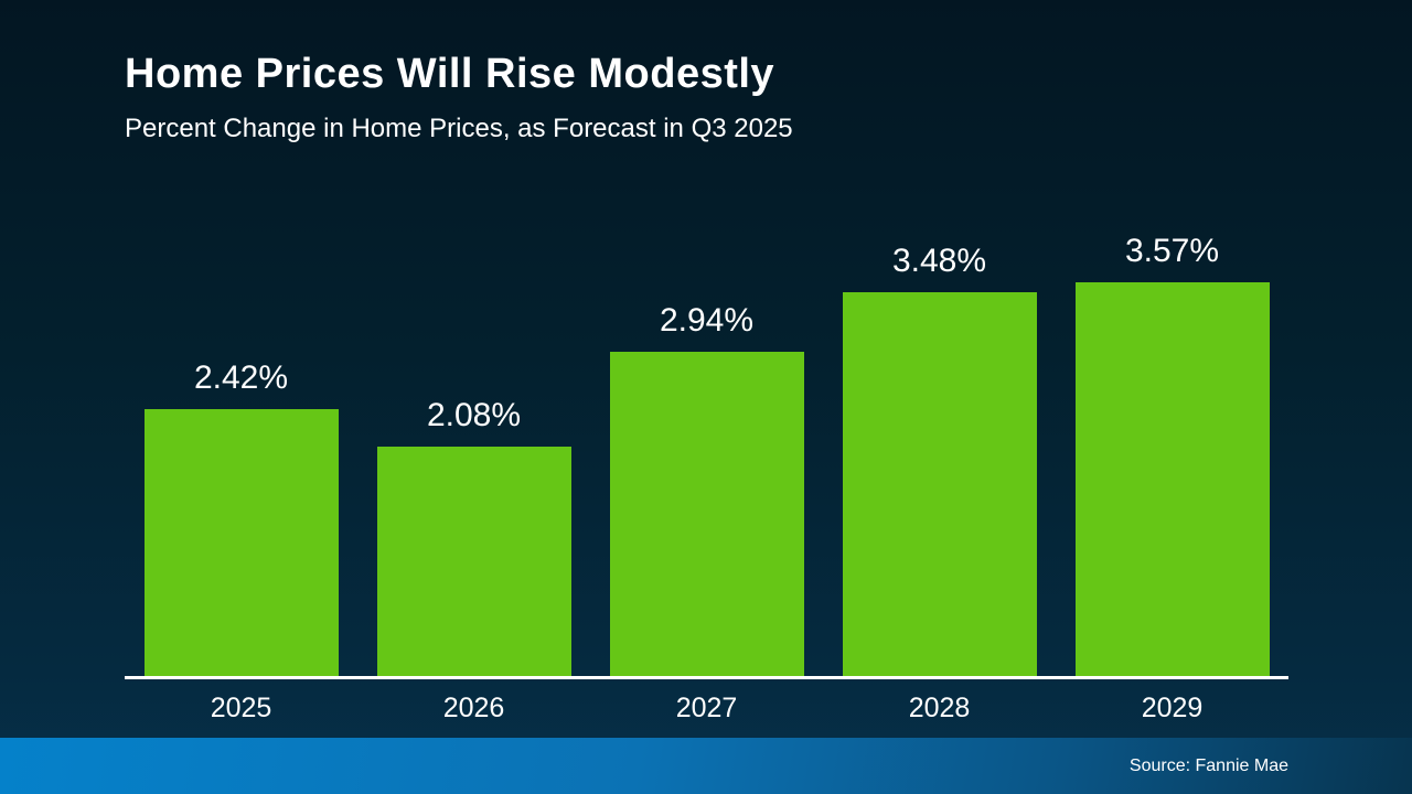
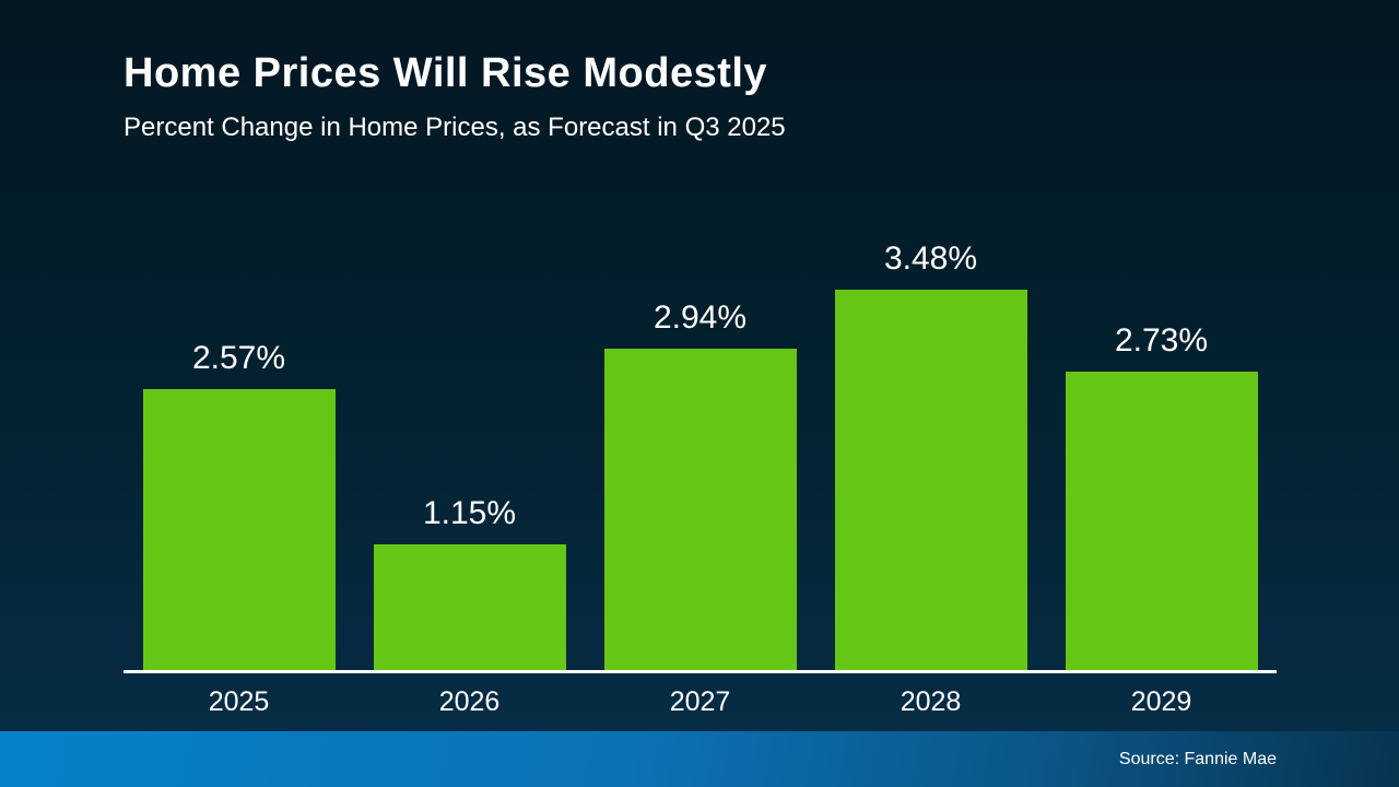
2025: 2.42% -> 2.57%
2026: 2.08% -> 1.15%
2029: 3.57% -> 2.73%
